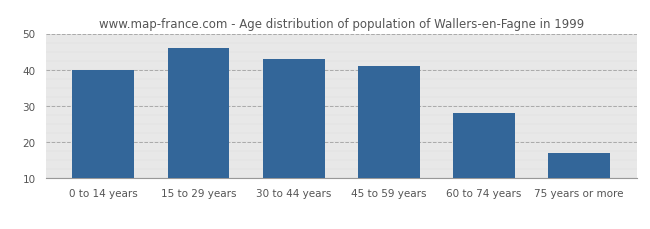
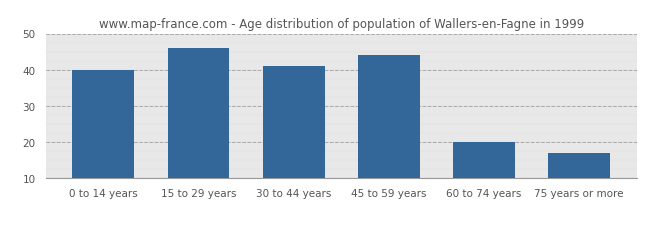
30 to 44 years: 43 -> 41
45 to 59 years: 41 -> 44
60 to 74 years: 28 -> 20
